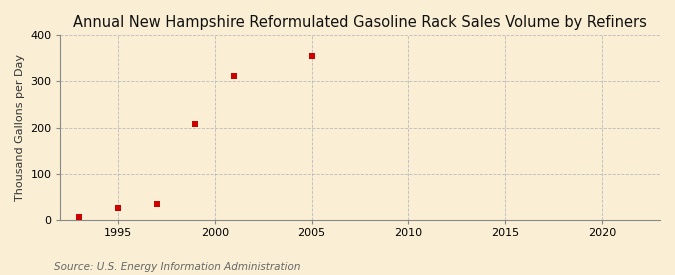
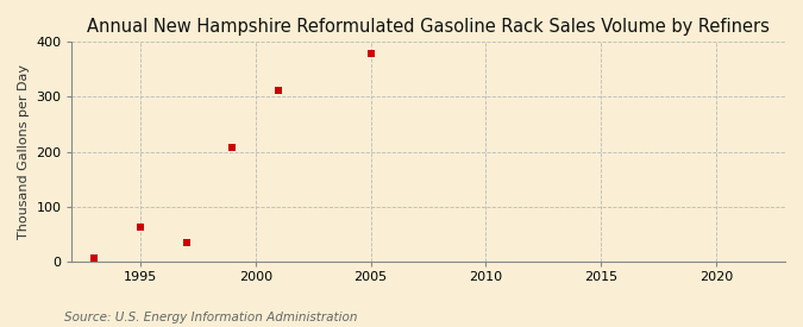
1995: 25 -> 62
2005: 355 -> 378
